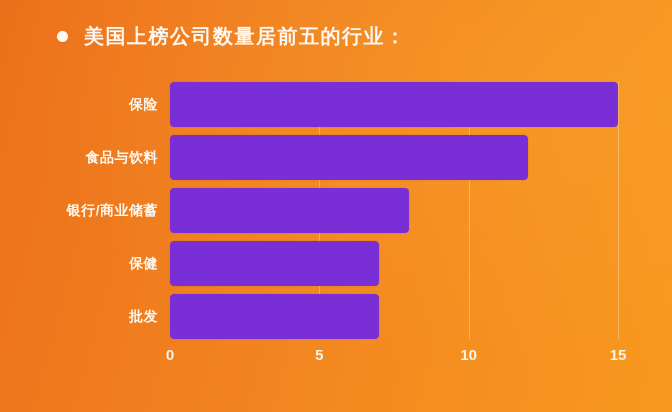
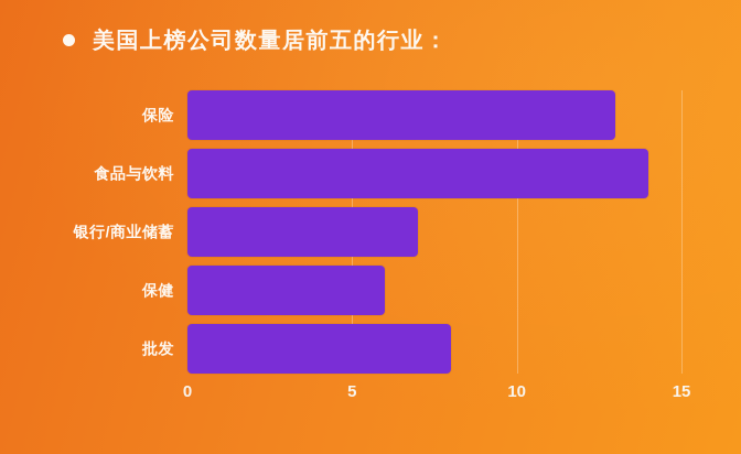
保险: 15 -> 13
食品与饮料: 12 -> 14
银行/商业储蓄: 8 -> 7
保健: 7 -> 6
批发: 7 -> 8
